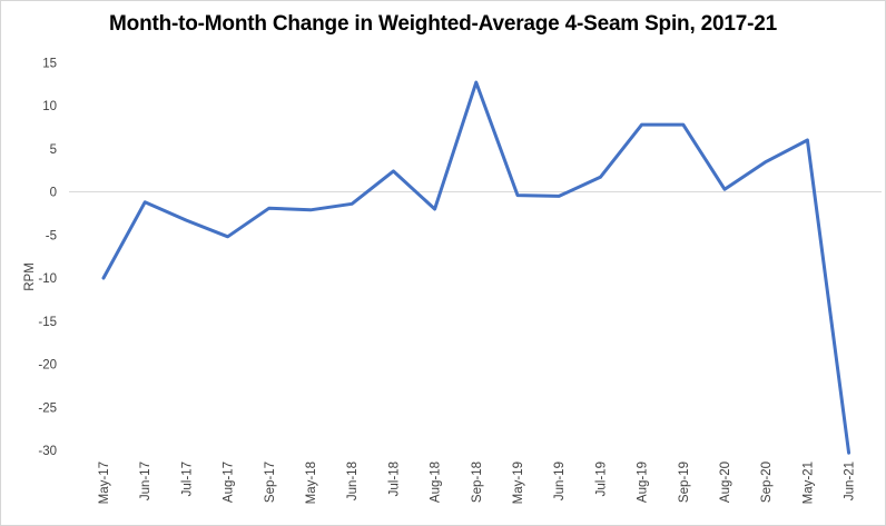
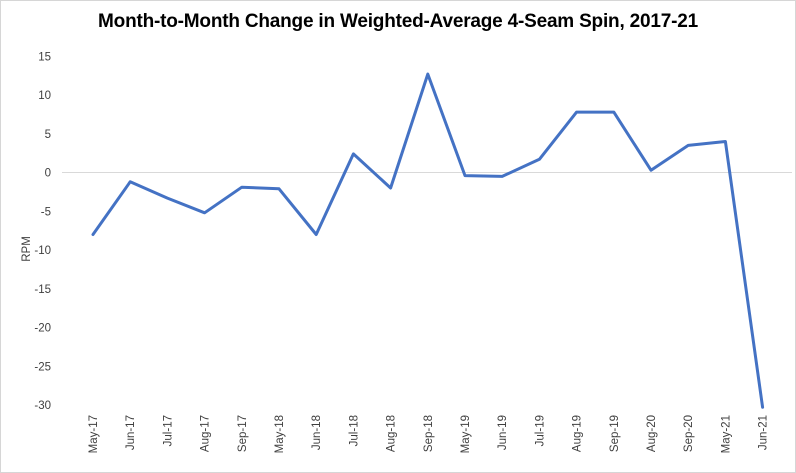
May-17: -10 -> -8
Jun-18: -1 -> -8
May-21: 6 -> 4
